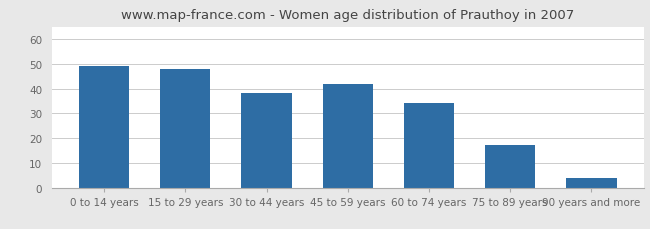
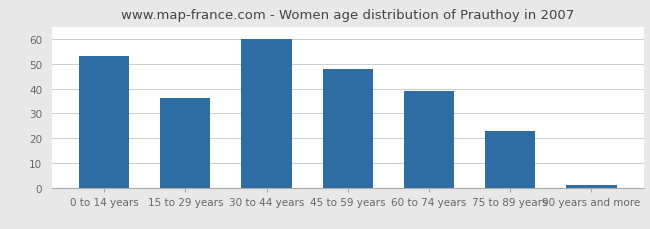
0 to 14 years: 49 -> 53
15 to 29 years: 48 -> 36
30 to 44 years: 38 -> 60
45 to 59 years: 42 -> 48
60 to 74 years: 34 -> 39
75 to 89 years: 17 -> 23
90 years and more: 4 -> 1
